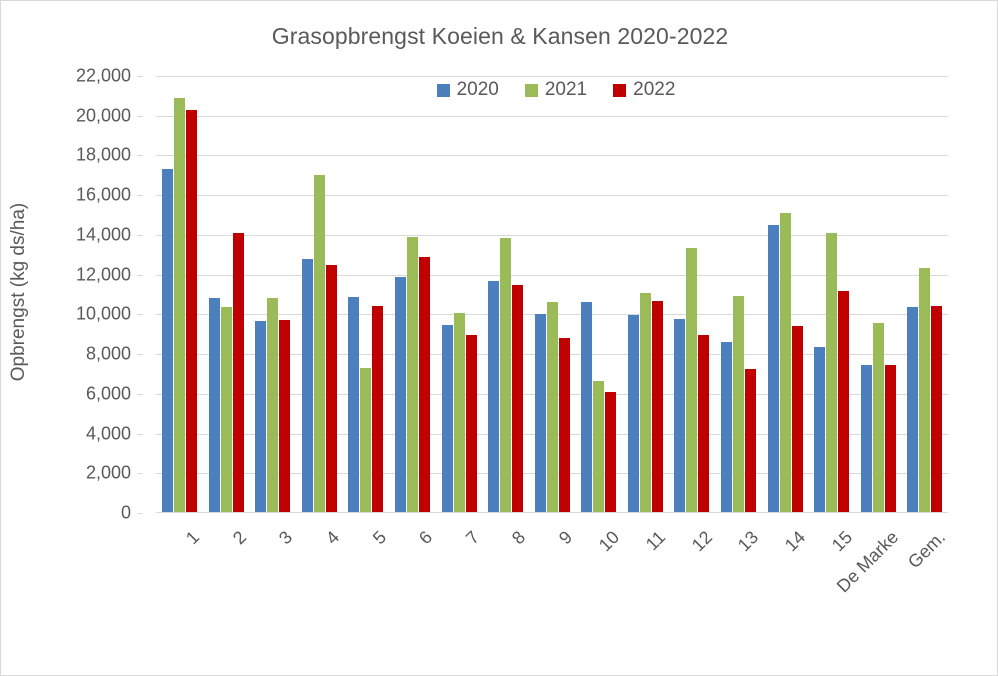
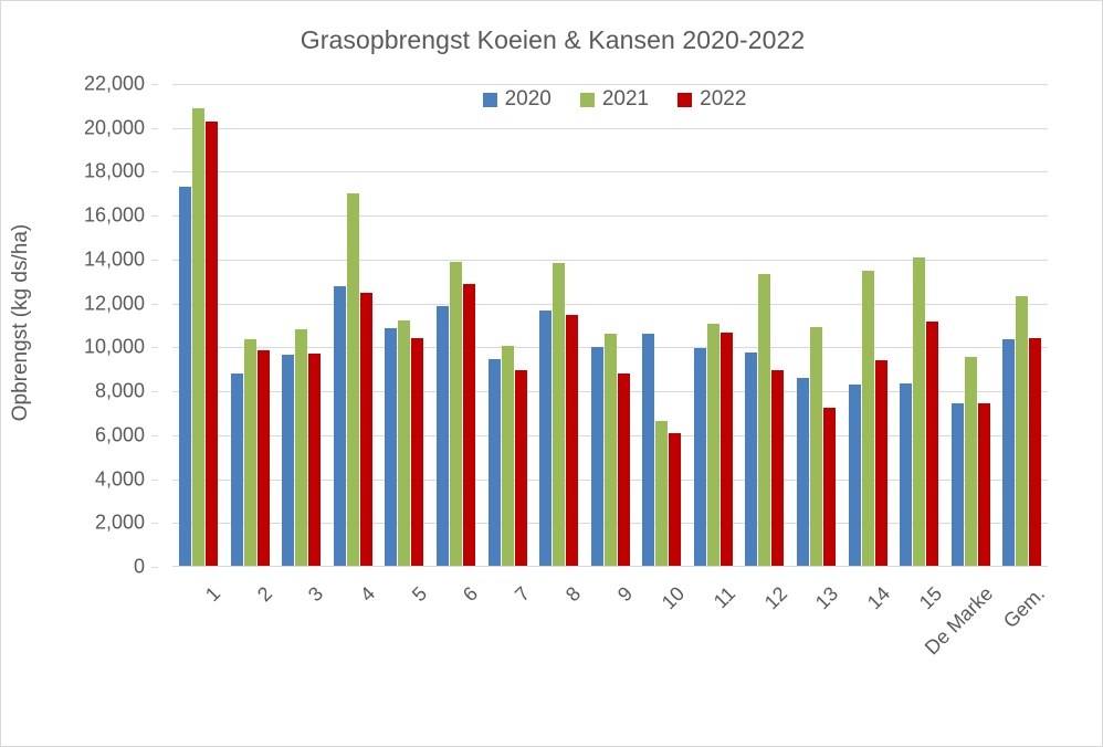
2020/2: 10800 -> 8800
2022/2: 14100 -> 9800
2021/5: 7300 -> 11200
2020/14: 14500 -> 8300
2021/14: 15100 -> 13500
